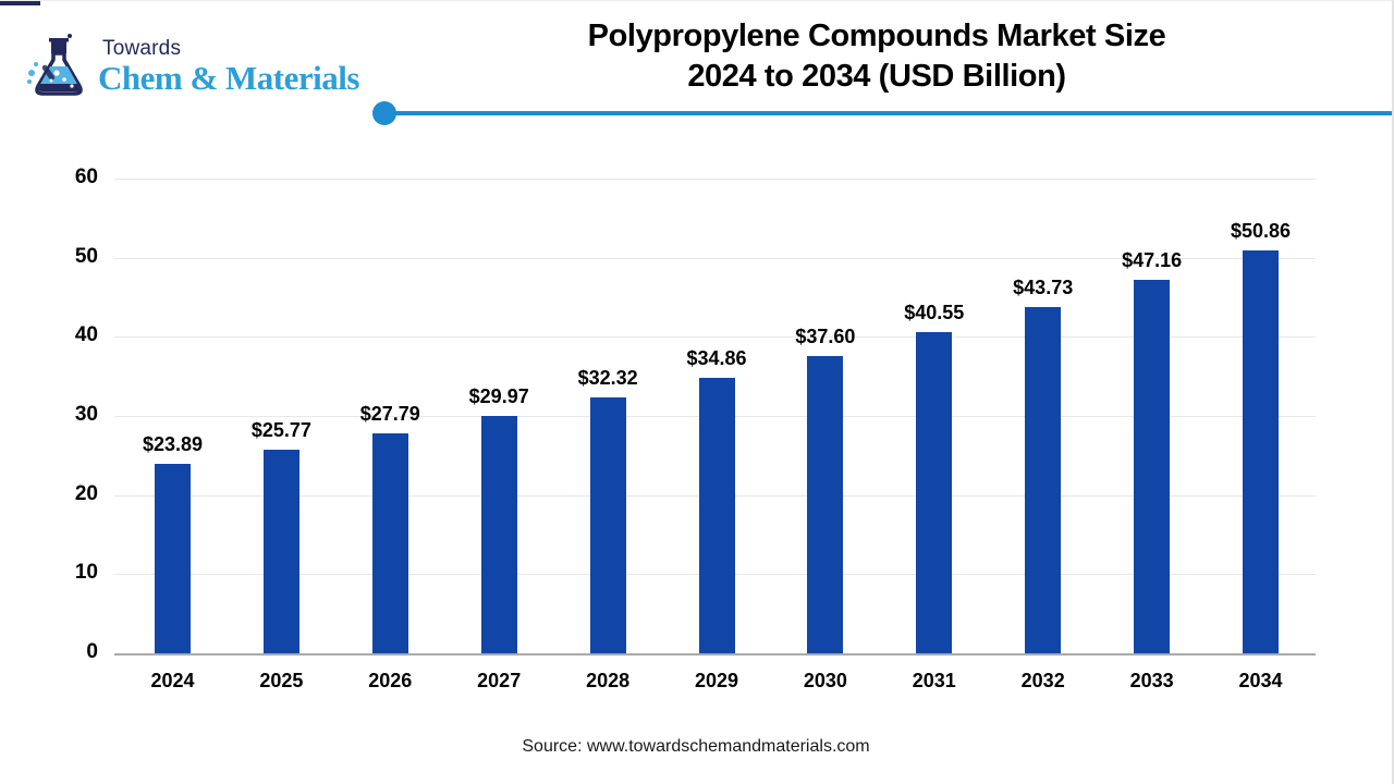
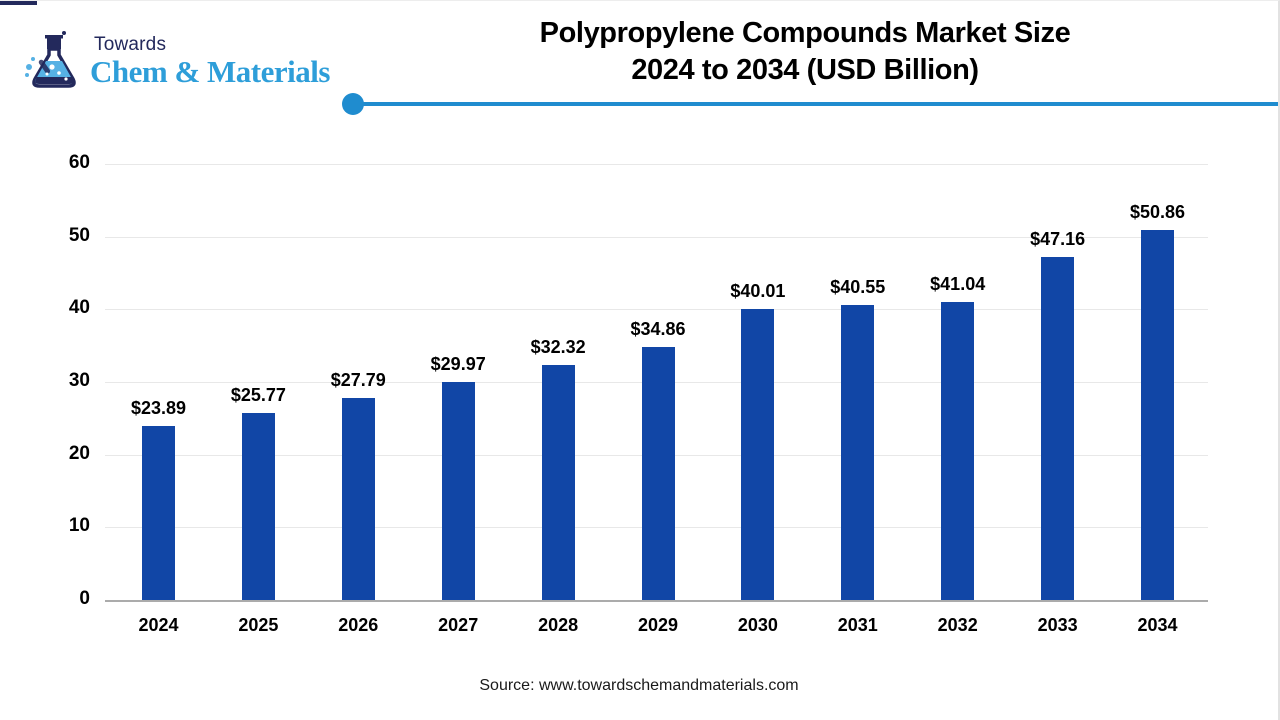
2030: $37.60 -> $40.01
2032: $43.73 -> $41.04
